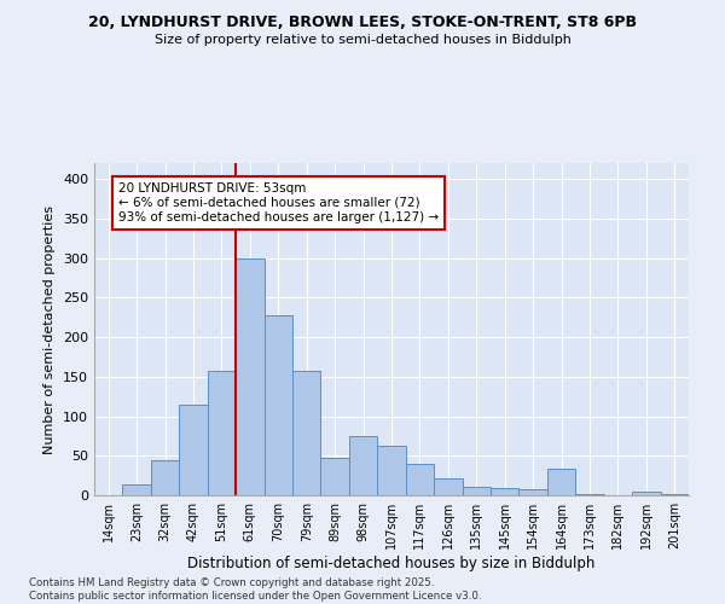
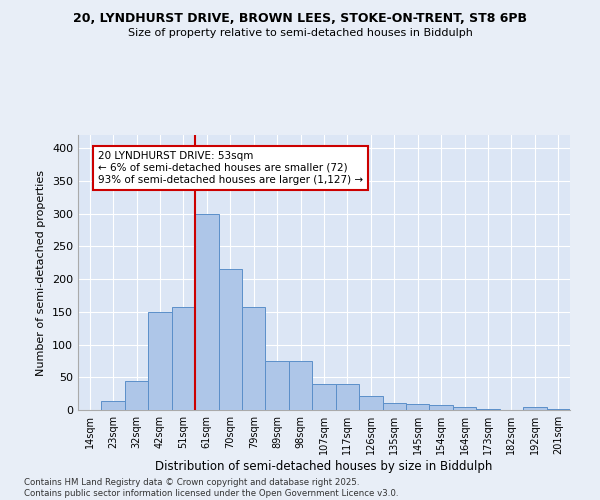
42sqm: 114 -> 150
70sqm: 228 -> 215
89sqm: 48 -> 75
107sqm: 62 -> 40
164sqm: 34 -> 4
